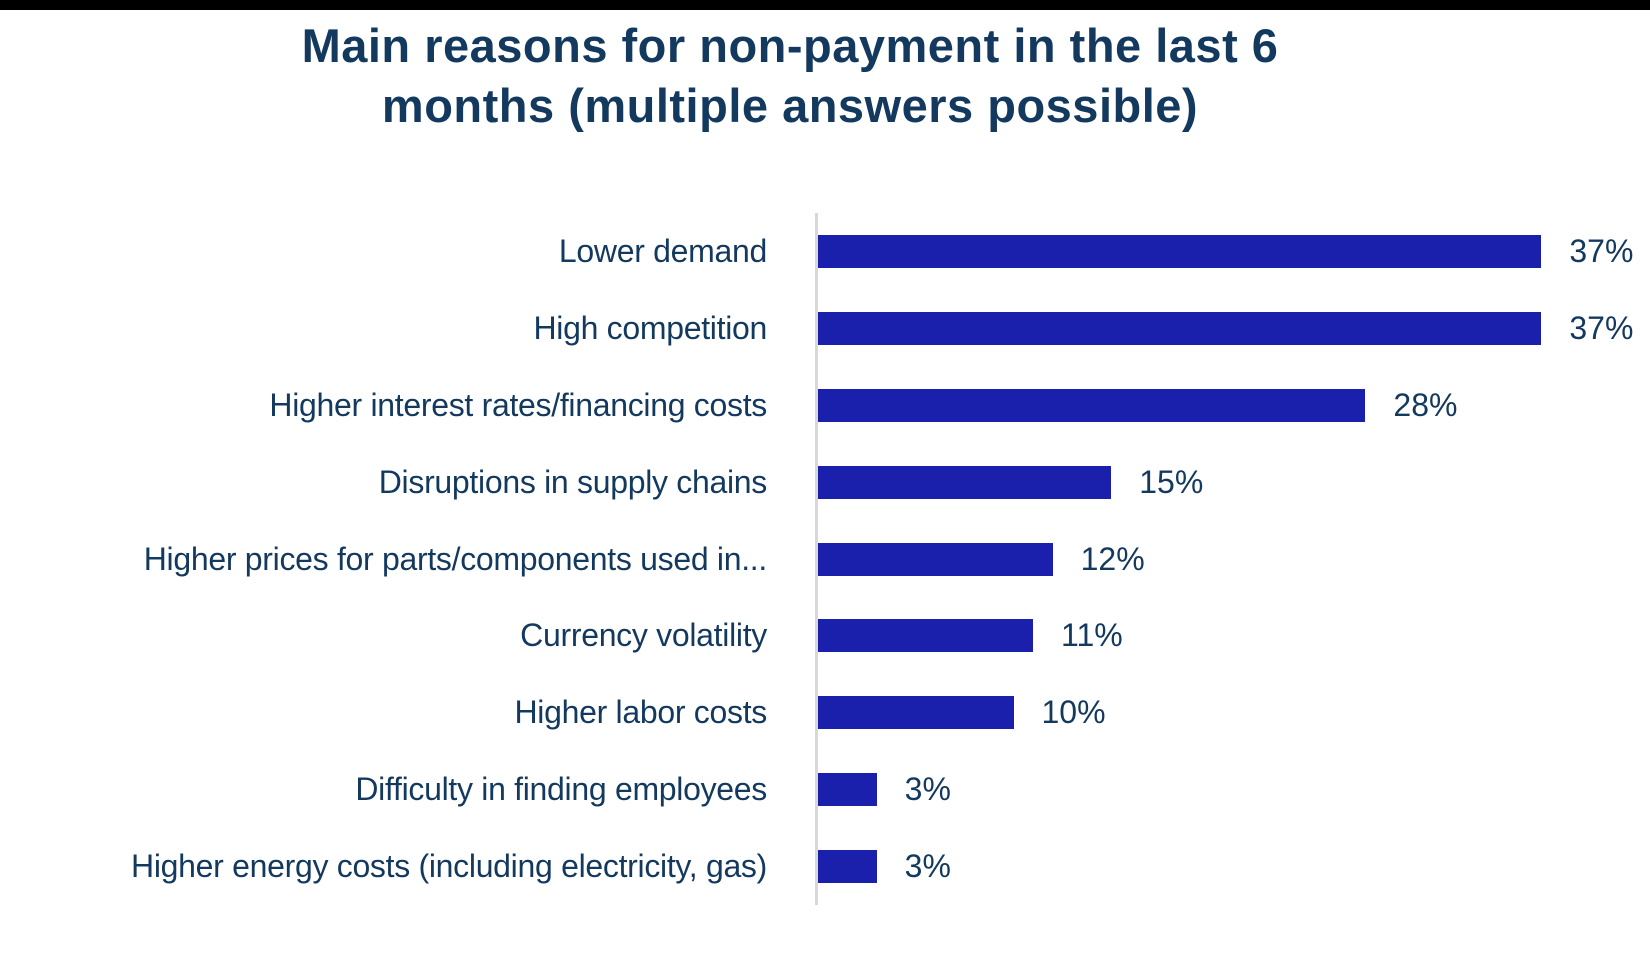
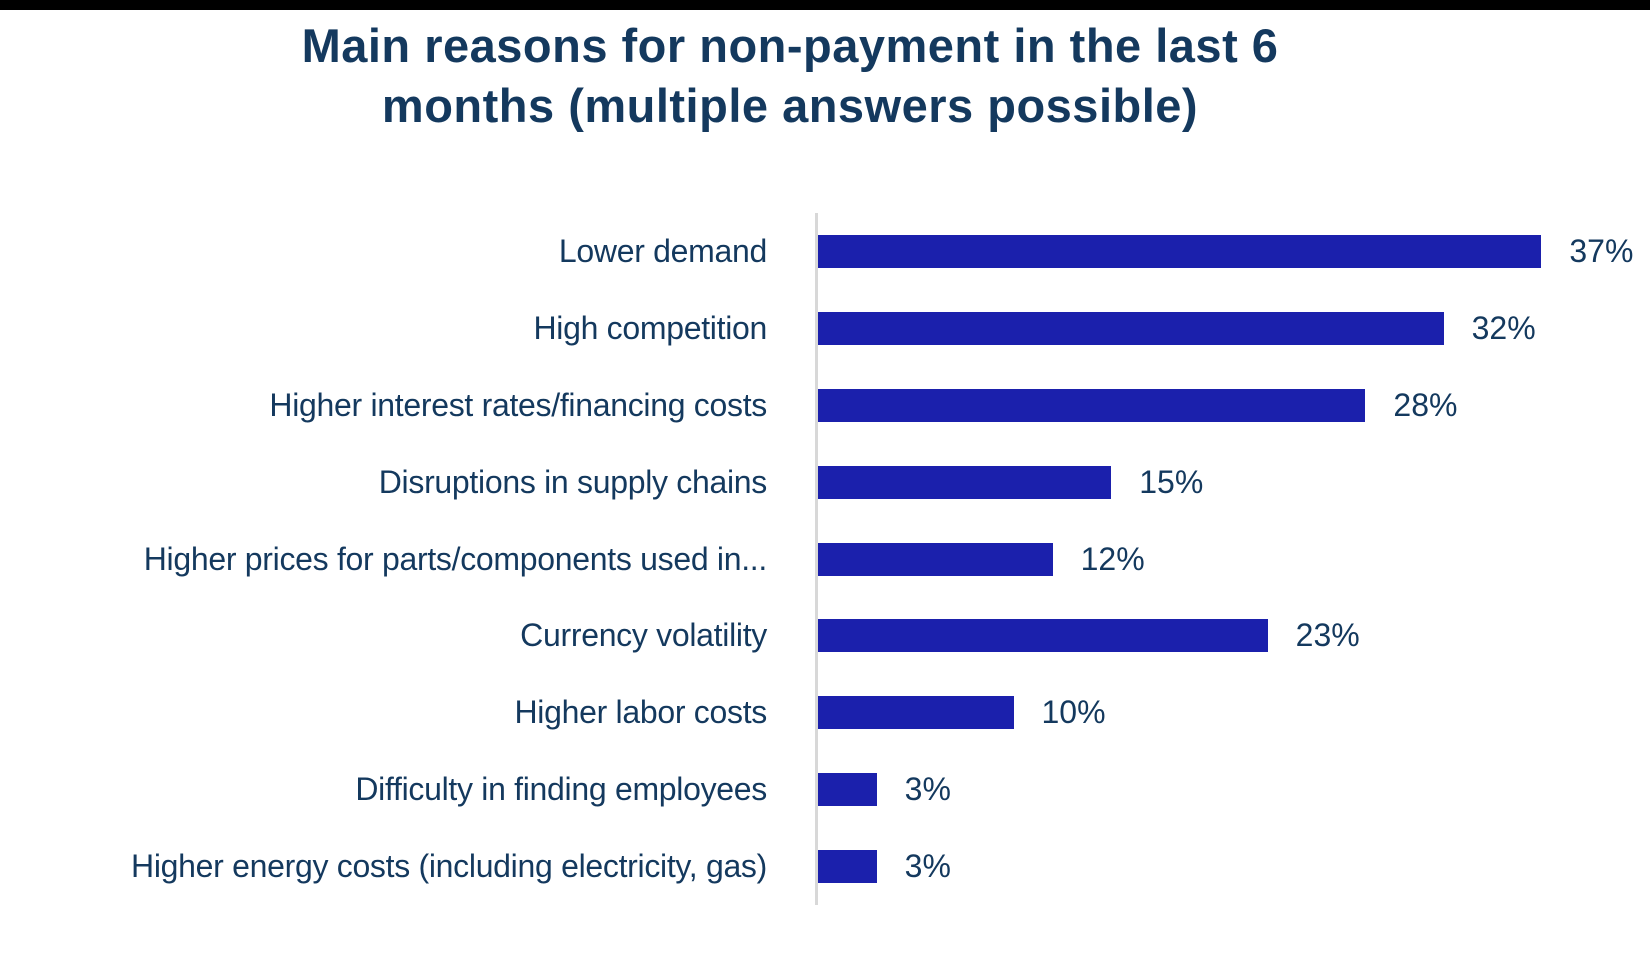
High competition: 37% -> 32%
Currency volatility: 11% -> 23%
